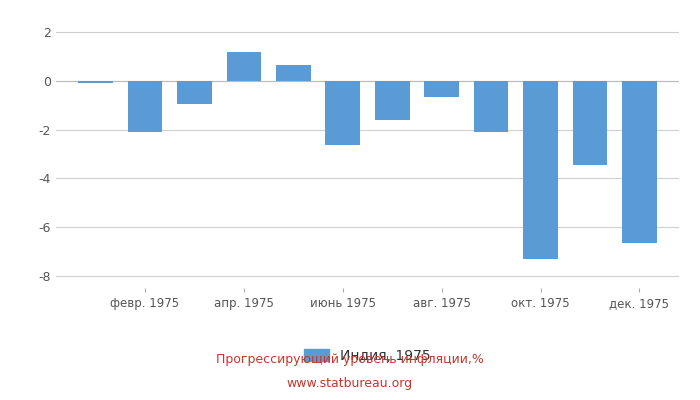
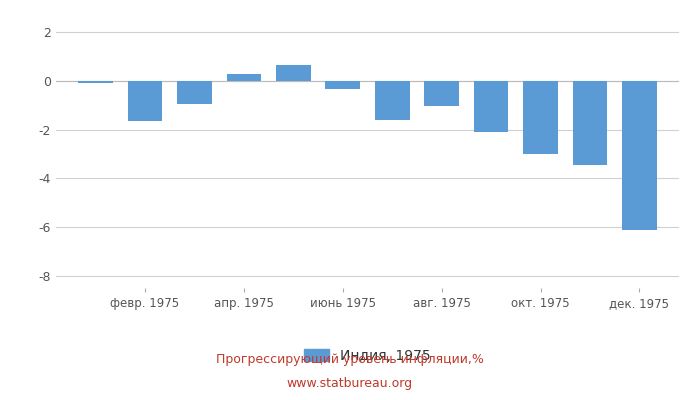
февр. 1975: -2.10 -> -1.65
апр. 1975: 1.20 -> 0.28
июнь 1975: -2.65 -> -0.35
авг. 1975: -0.65 -> -1.05
окт. 1975: -7.30 -> -3.00
дек. 1975: -6.65 -> -6.10
